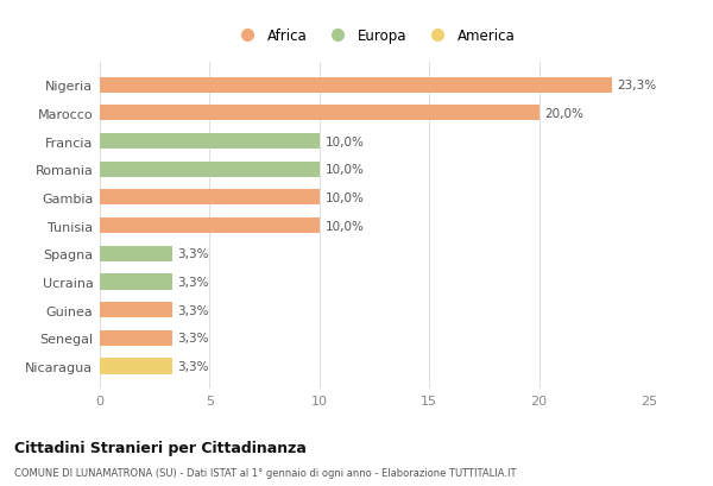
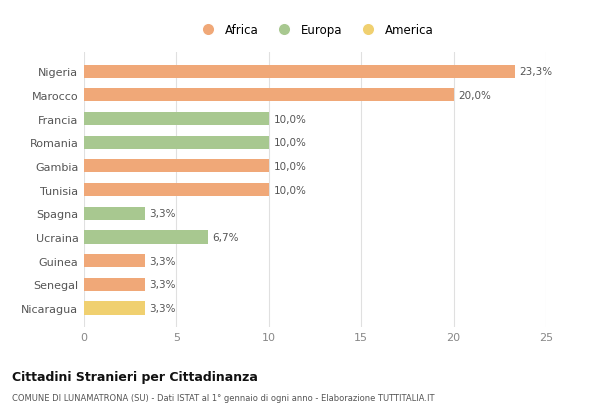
Ucraina: 3,3% -> 6,7%
